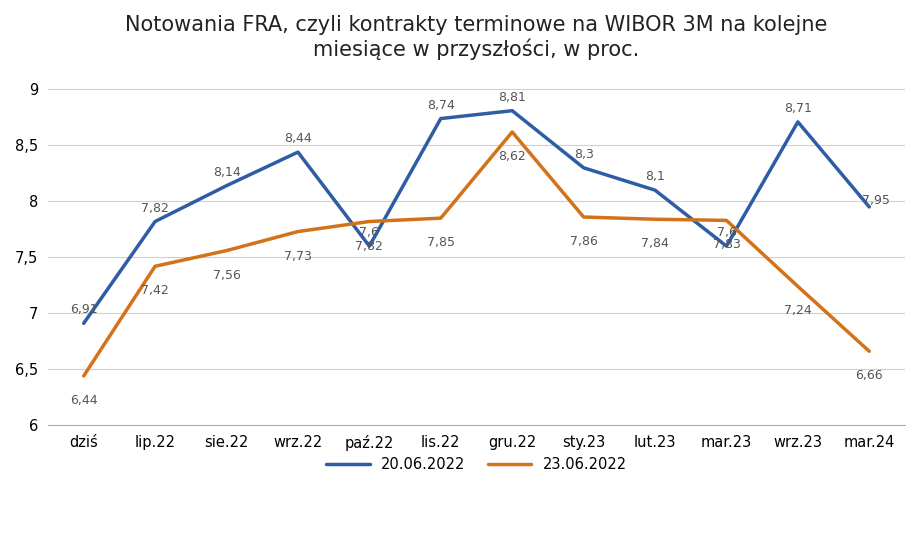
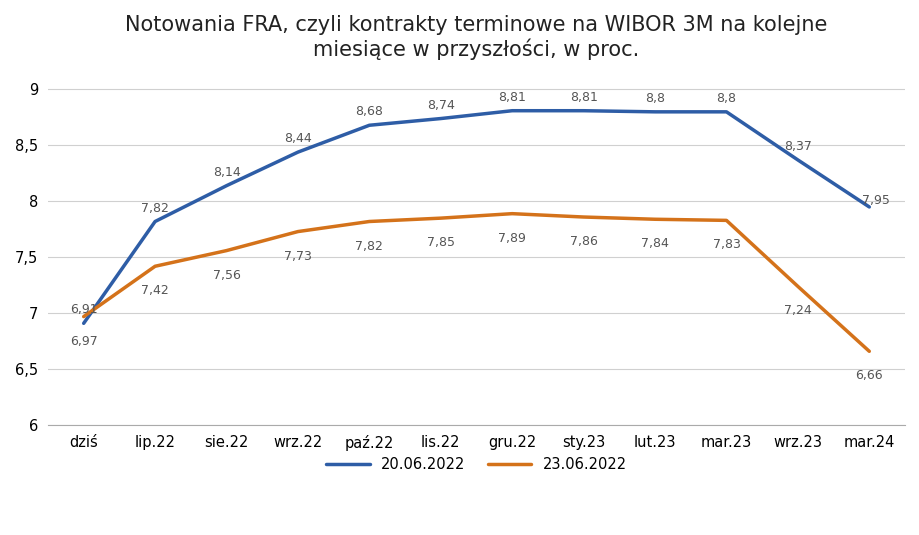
23.06.2022/dziś: 6,44 -> 6,97
20.06.2022/paź.22: 7,6 -> 8,68
23.06.2022/gru.22: 8,62 -> 7,89
20.06.2022/sty.23: 8,3 -> 8,81
20.06.2022/lut.23: 8,1 -> 8,8
20.06.2022/mar.23: 7,6 -> 8,8
20.06.2022/wrz.23: 8,71 -> 8,37
